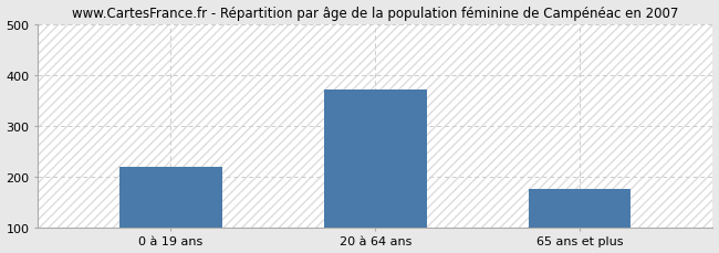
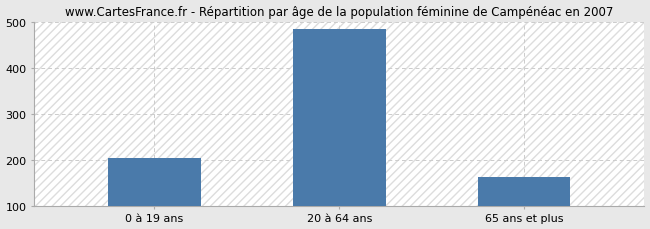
0 à 19 ans: 220 -> 204
20 à 64 ans: 370 -> 484
65 ans et plus: 175 -> 163
